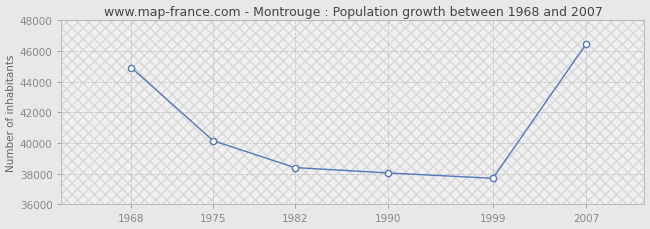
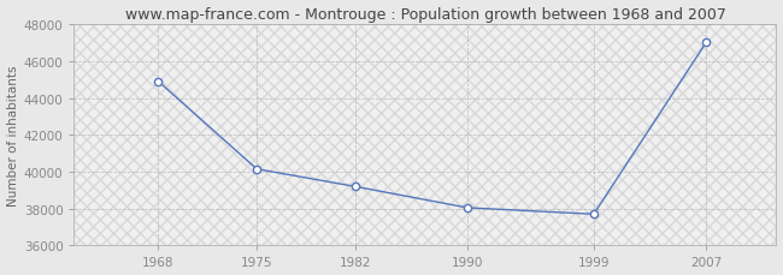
1982: 38400 -> 39200
2007: 46400 -> 47000
